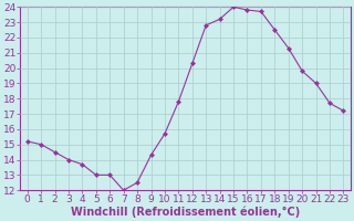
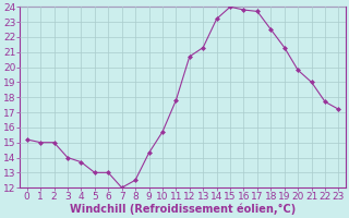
2: 14.5 -> 15.0
12: 20.3 -> 20.7
13: 22.8 -> 21.3
